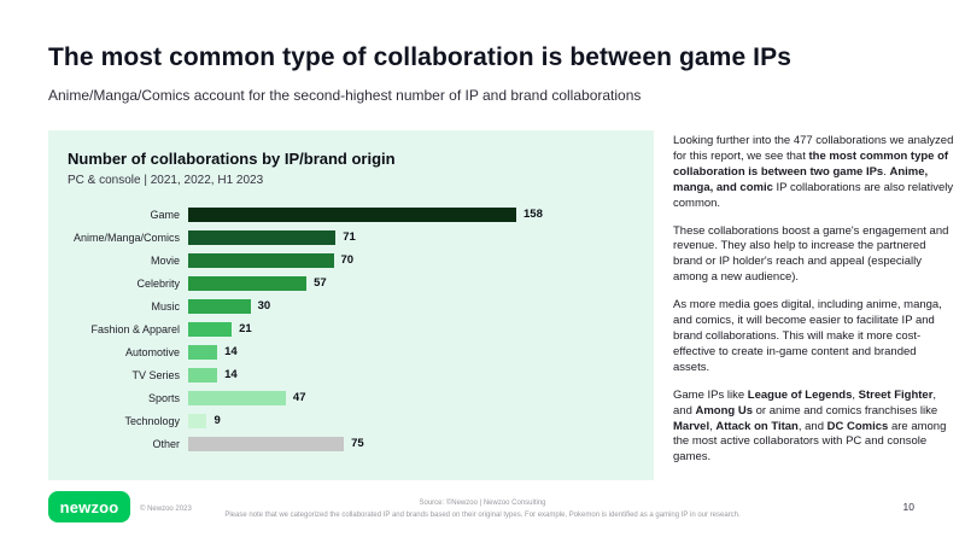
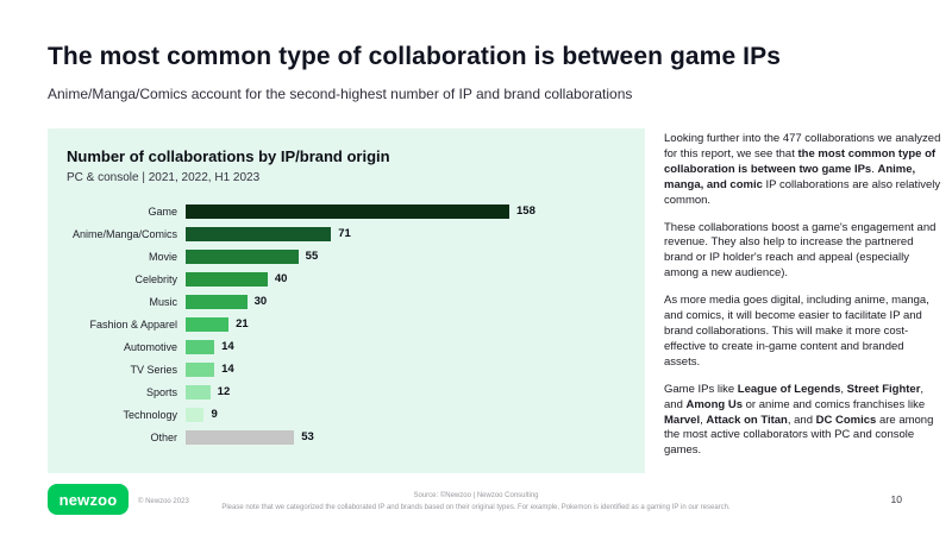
Movie: 70 -> 55
Celebrity: 57 -> 40
Sports: 47 -> 12
Other: 75 -> 53
